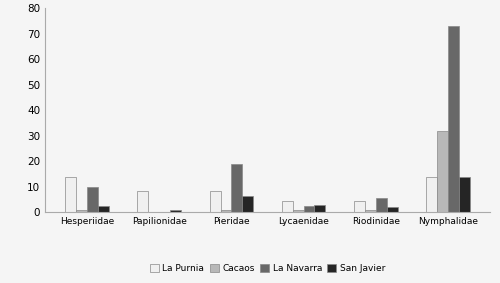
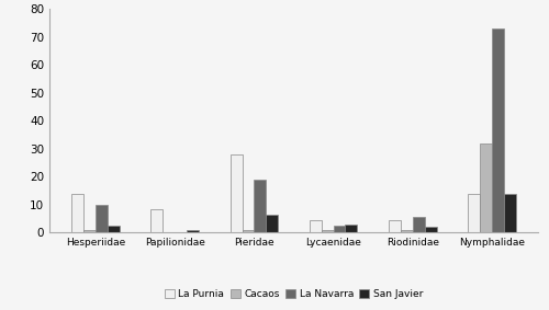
La Purnia/Pieridae: 8.5 -> 28.0
